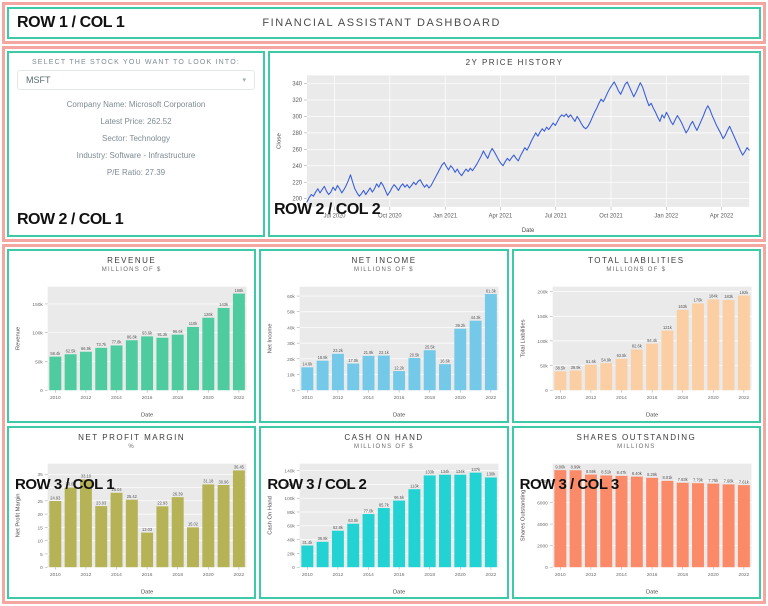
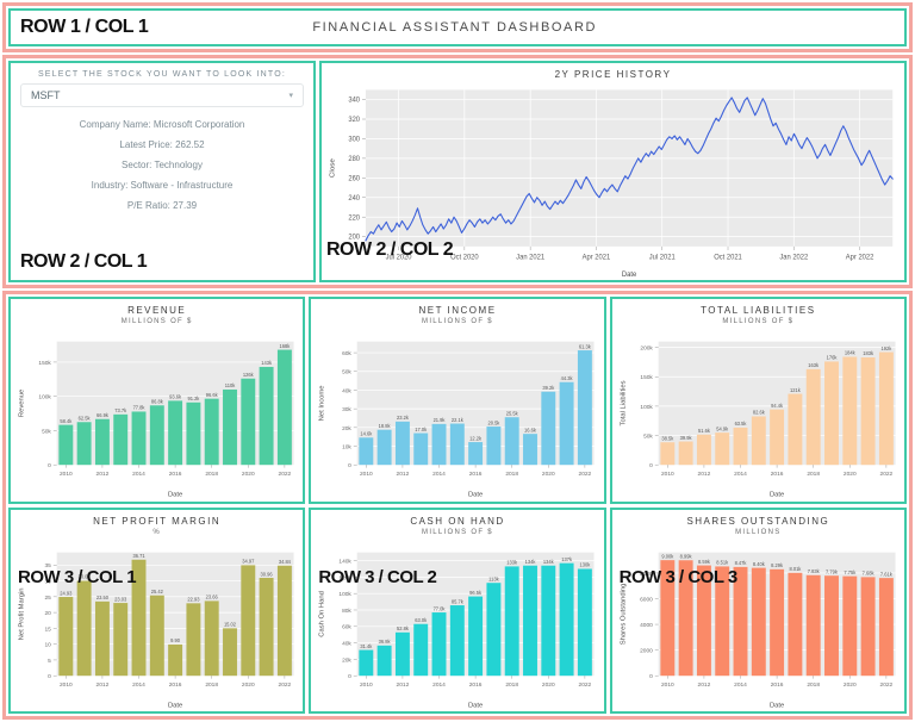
NET PROFIT MARGIN/2012: 33.10 -> 23.50
NET PROFIT MARGIN/2014: 28.04 -> 36.71
NET PROFIT MARGIN/2016: 13.03 -> 9.90
NET PROFIT MARGIN/2018: 26.39 -> 23.66
NET PROFIT MARGIN/2020: 31.18 -> 34.97
NET PROFIT MARGIN/2022: 36.45 -> 34.84
